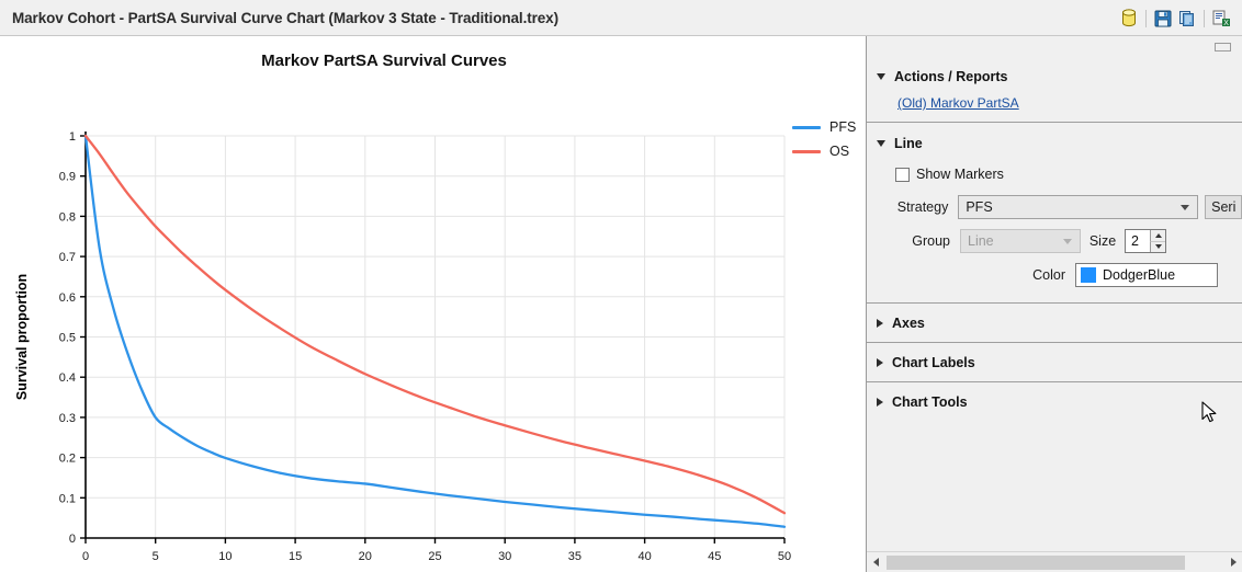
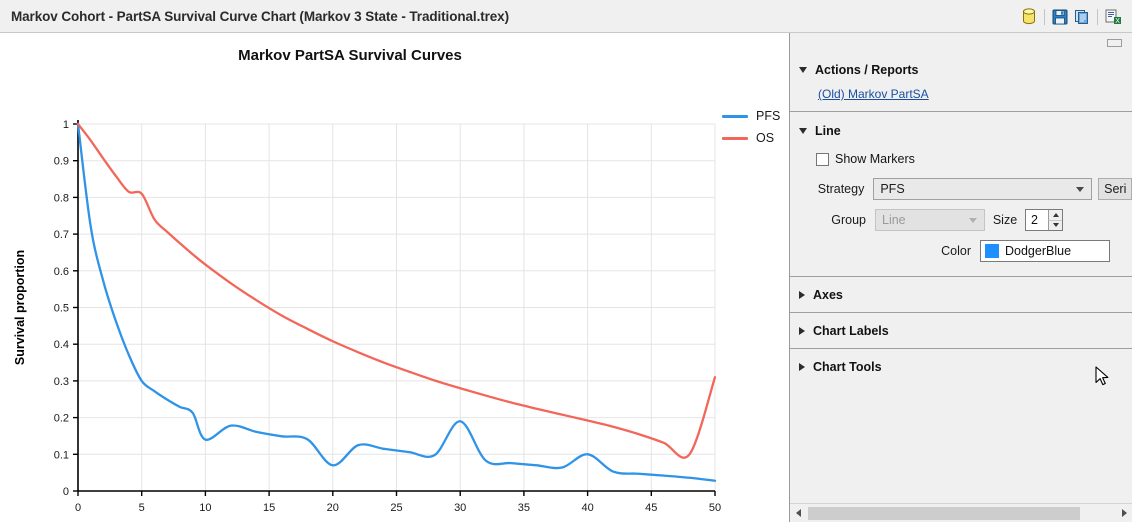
OS/5: 0.78 -> 0.81
PFS/10: 0.20 -> 0.14
PFS/20: 0.14 -> 0.07
PFS/30: 0.09 -> 0.19
PFS/40: 0.06 -> 0.10
OS/50: 0.06 -> 0.31
